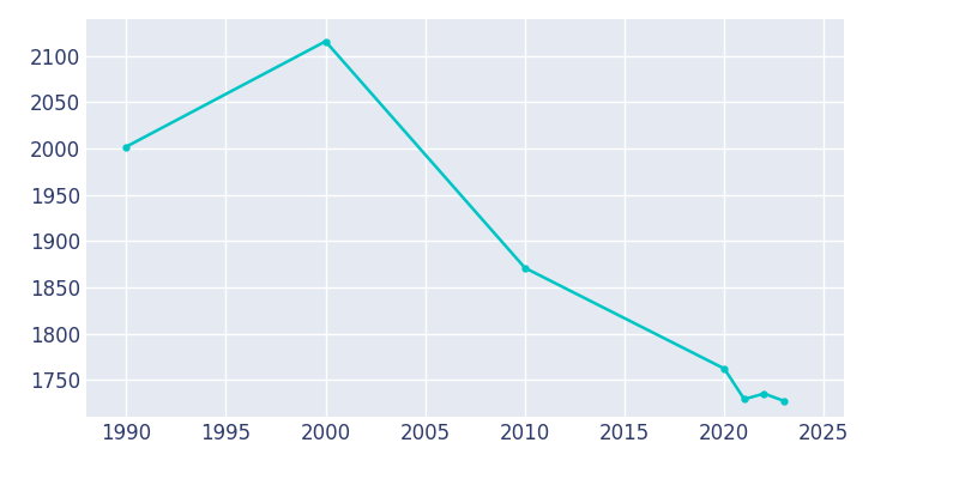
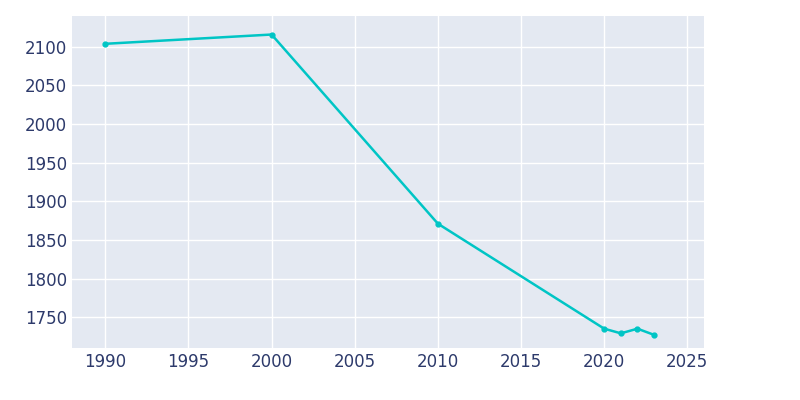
1990: 2002 -> 2104
2020: 1762 -> 1735
